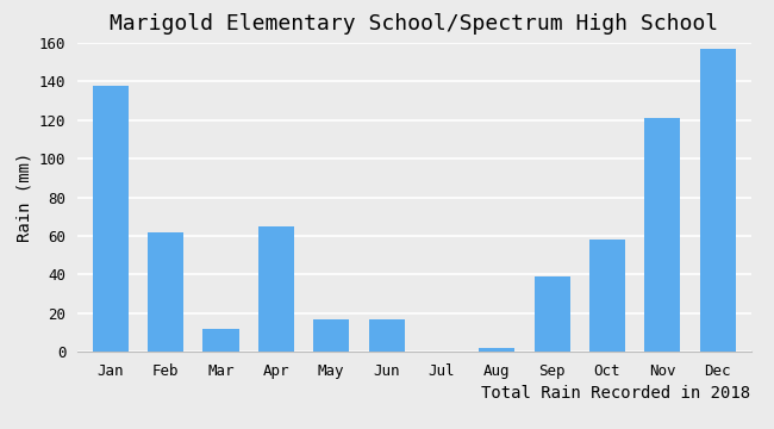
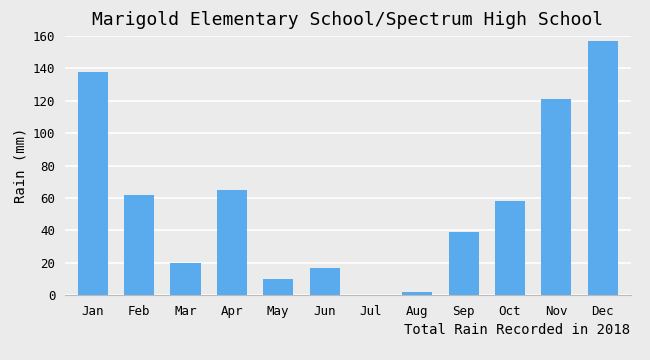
Mar: 12 -> 20
May: 17 -> 10
